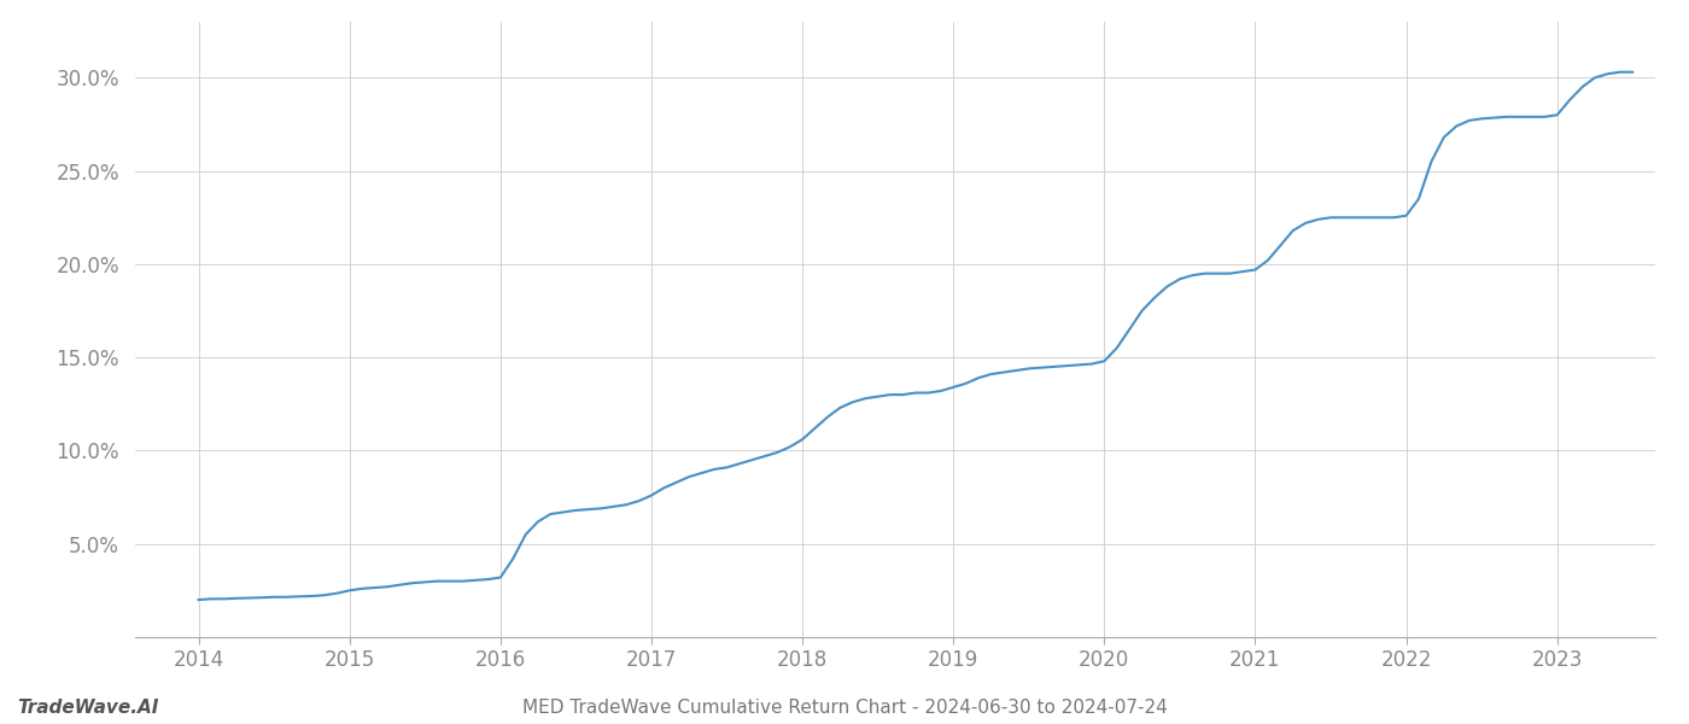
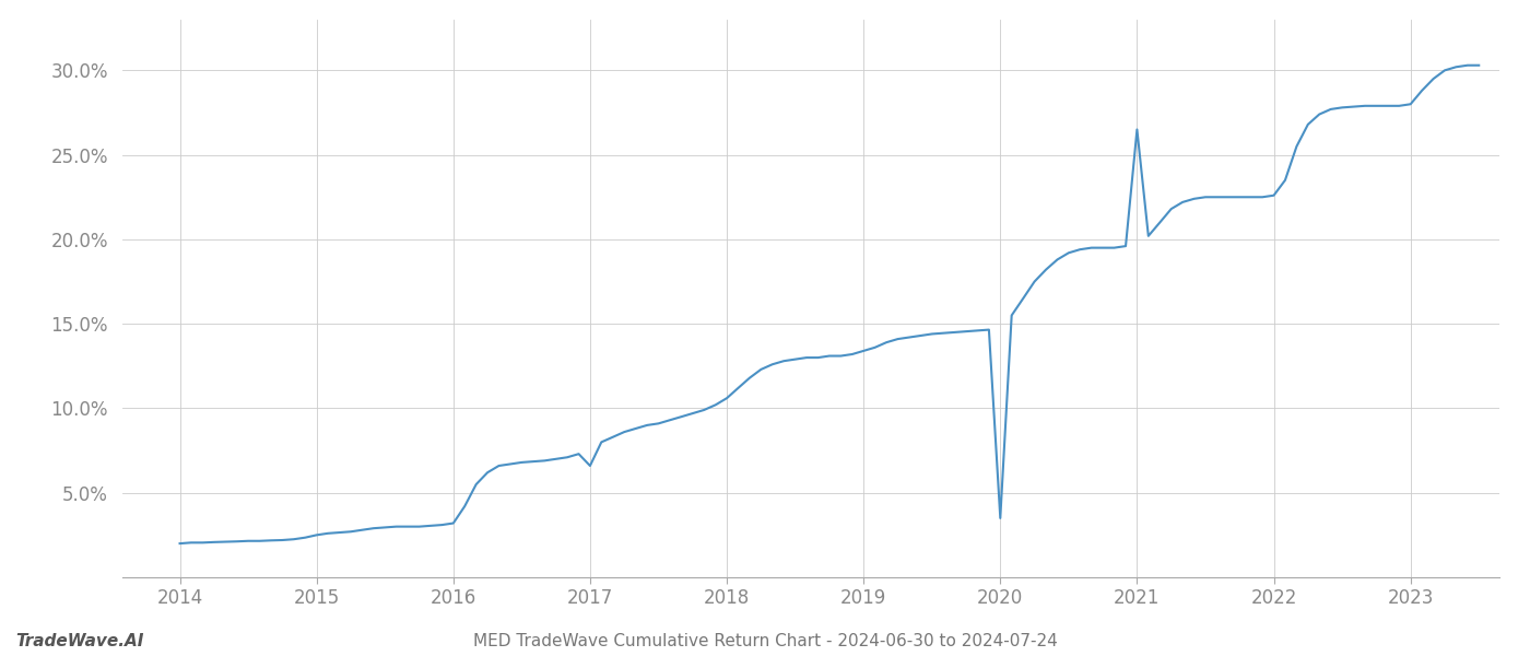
2017: 7.6% -> 6.6%
2020: 14.8% -> 3.5%
2021: 19.7% -> 26.5%
